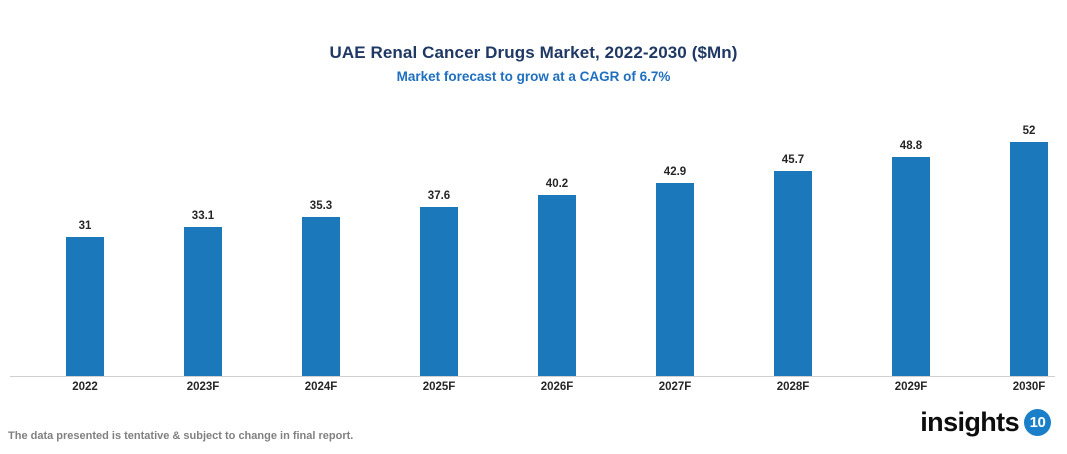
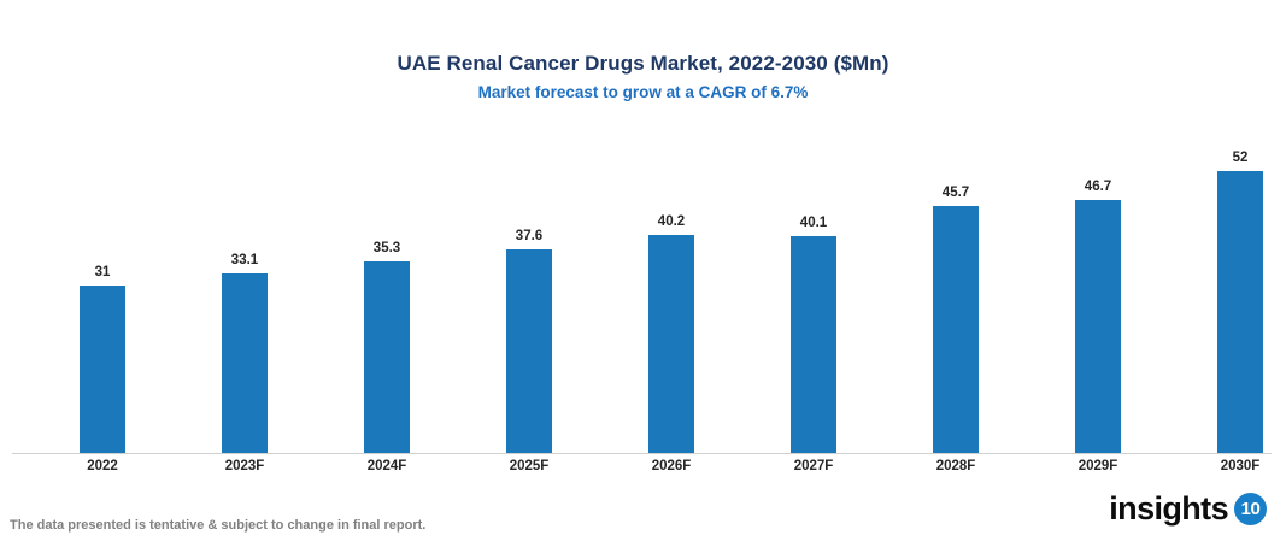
2027F: 42.9 -> 40.1
2029F: 48.8 -> 46.7
